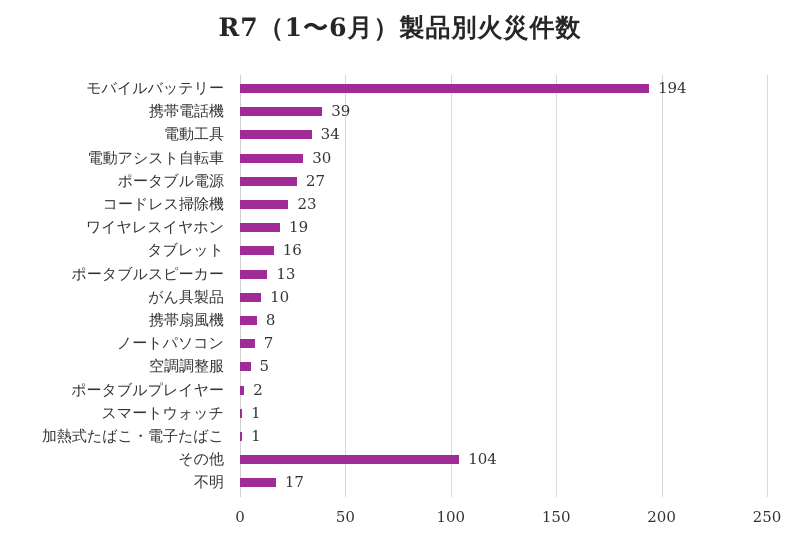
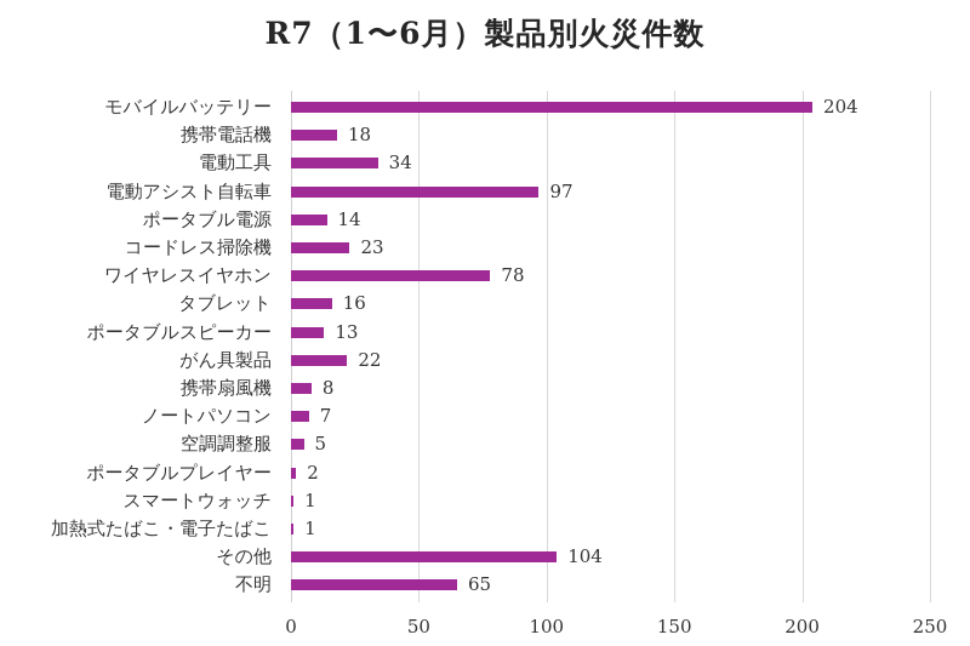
モバイルバッテリー: 194 -> 204
携帯電話機: 39 -> 18
電動アシスト自転車: 30 -> 97
ポータブル電源: 27 -> 14
ワイヤレスイヤホン: 19 -> 78
がん具製品: 10 -> 22
不明: 17 -> 65
